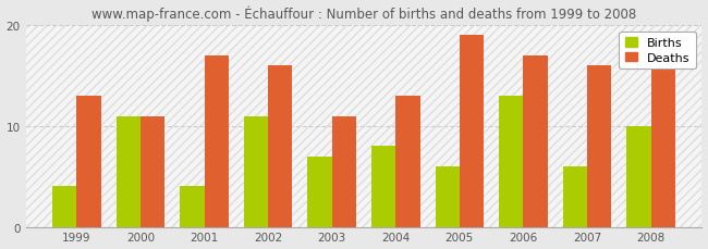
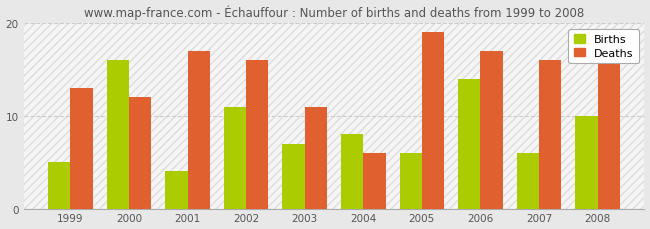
Births/1999: 4 -> 5
Births/2000: 11 -> 16
Deaths/2000: 11 -> 12
Deaths/2004: 13 -> 6
Births/2006: 13 -> 14
